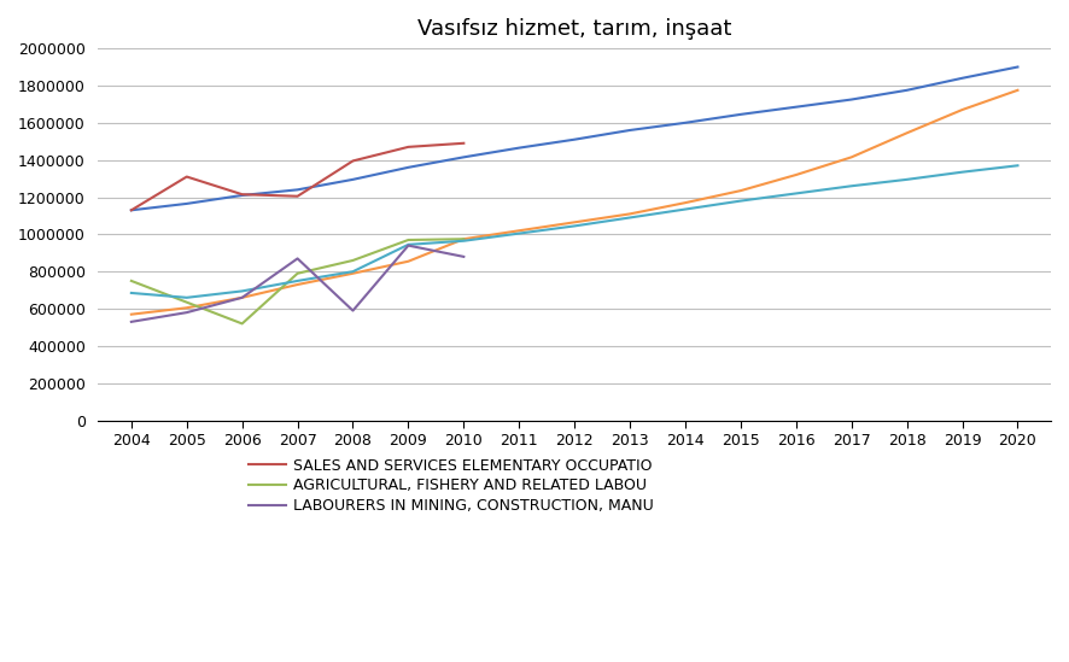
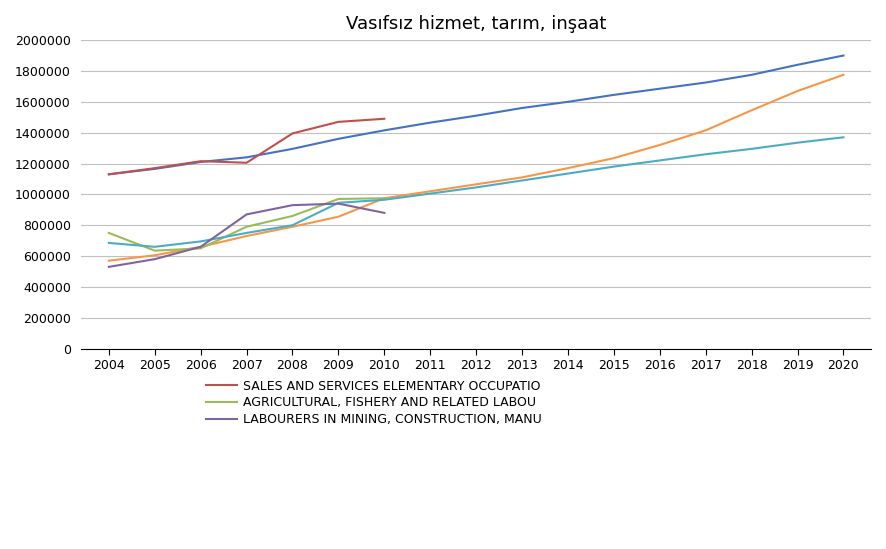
SALES AND SERVICES ELEMENTARY OCCUPATIO/2005: 1310000 -> 1170000
AGRICULTURAL, FISHERY AND RELATED LABOU/2006: 520000 -> 650000
LABOURERS IN MINING, CONSTRUCTION, MANU/2008: 590000 -> 930000
